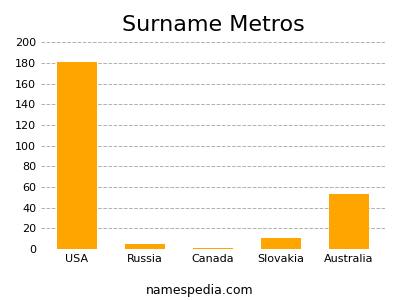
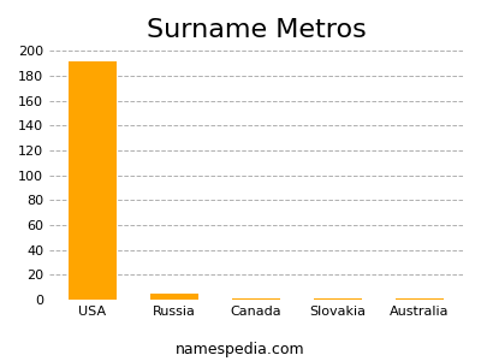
USA: 181 -> 191
Slovakia: 11 -> 1
Australia: 53 -> 1
